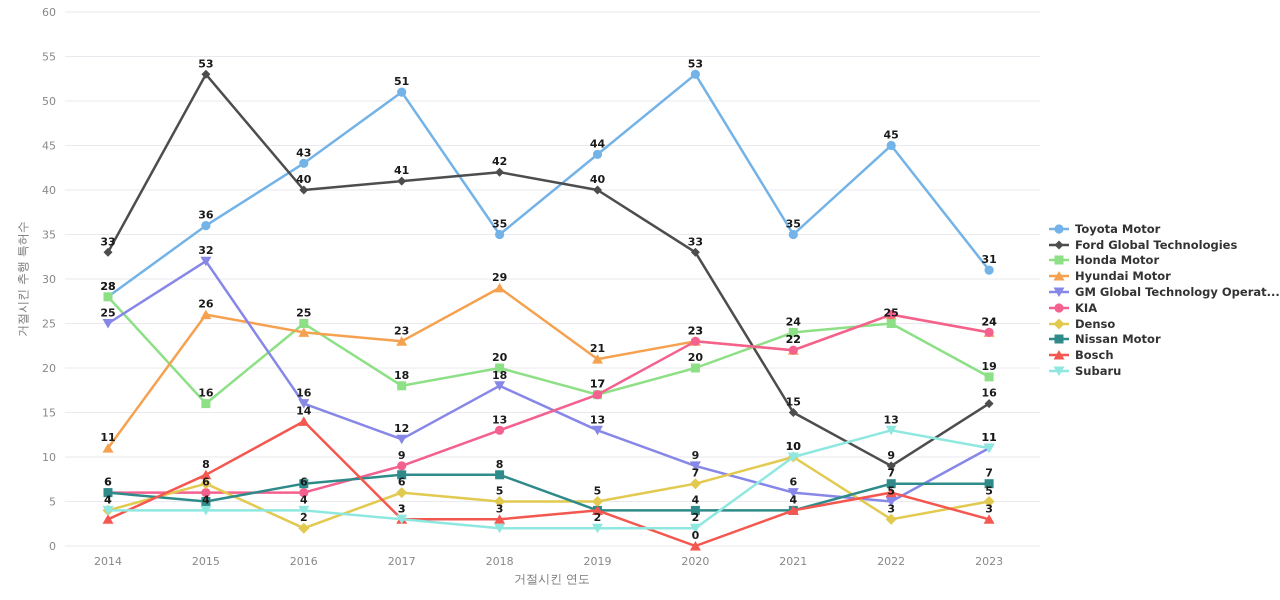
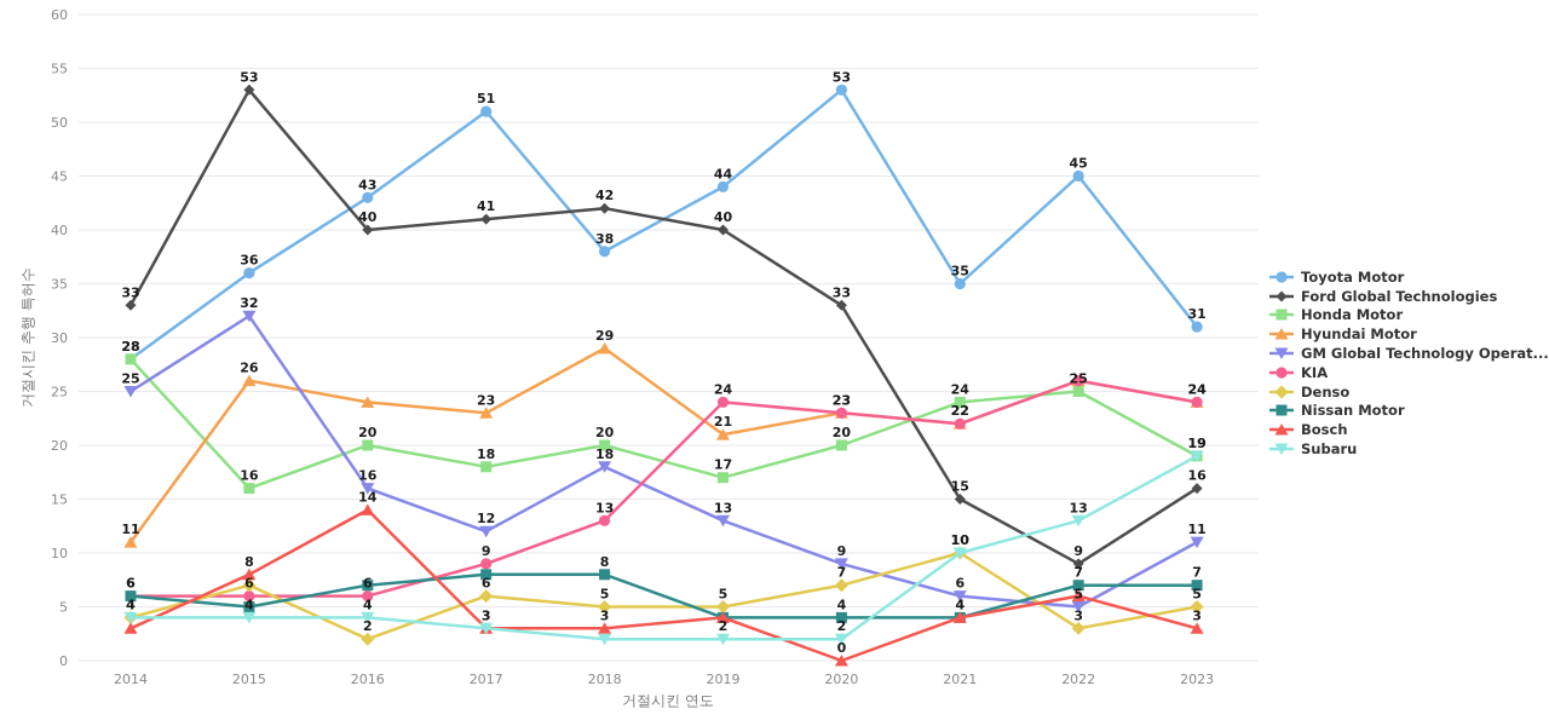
Honda Motor/2016: 25 -> 20
Toyota Motor/2018: 35 -> 38
KIA/2019: 17 -> 24
Subaru/2023: 11 -> 19
